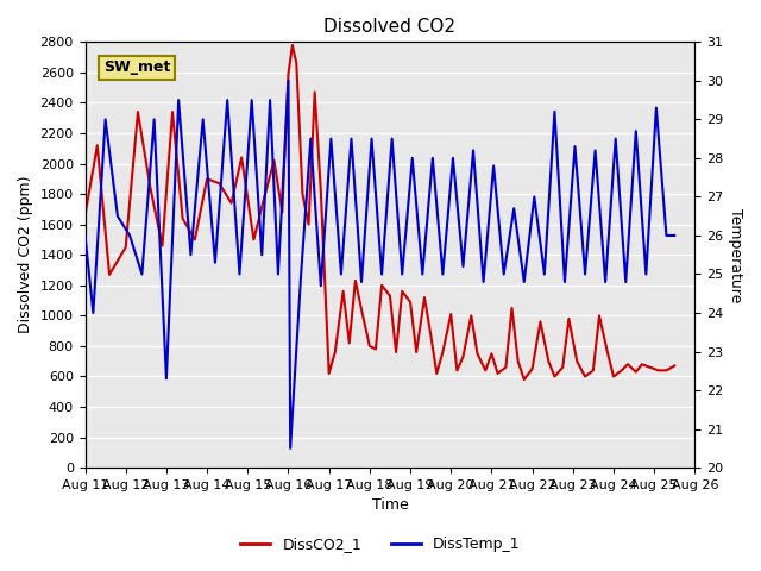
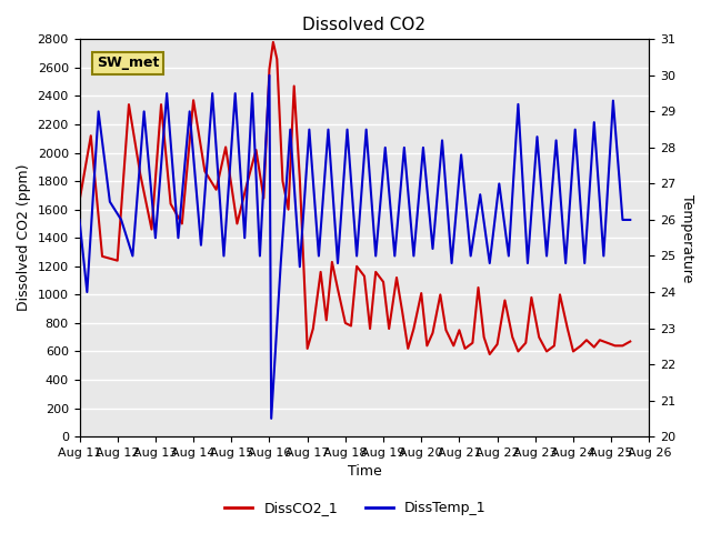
DissCO2_1/Aug 12: 1450 -> 1240
DissTemp_1/Aug 13: 22.3 -> 25.5
DissCO2_1/Aug 14: 1900 -> 2370
